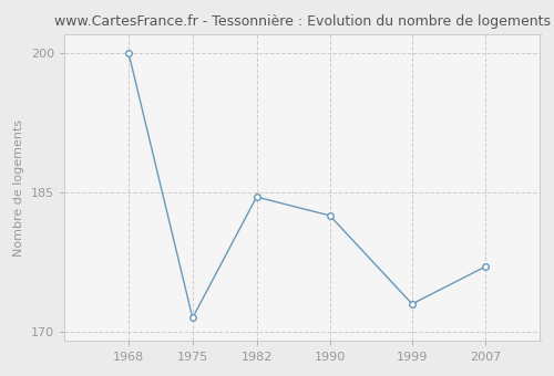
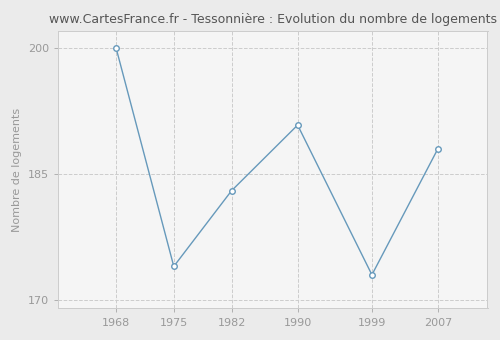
1975: 171.5 -> 174.0
1982: 184.5 -> 183.0
1990: 182.5 -> 190.8
2007: 177.0 -> 188.0
